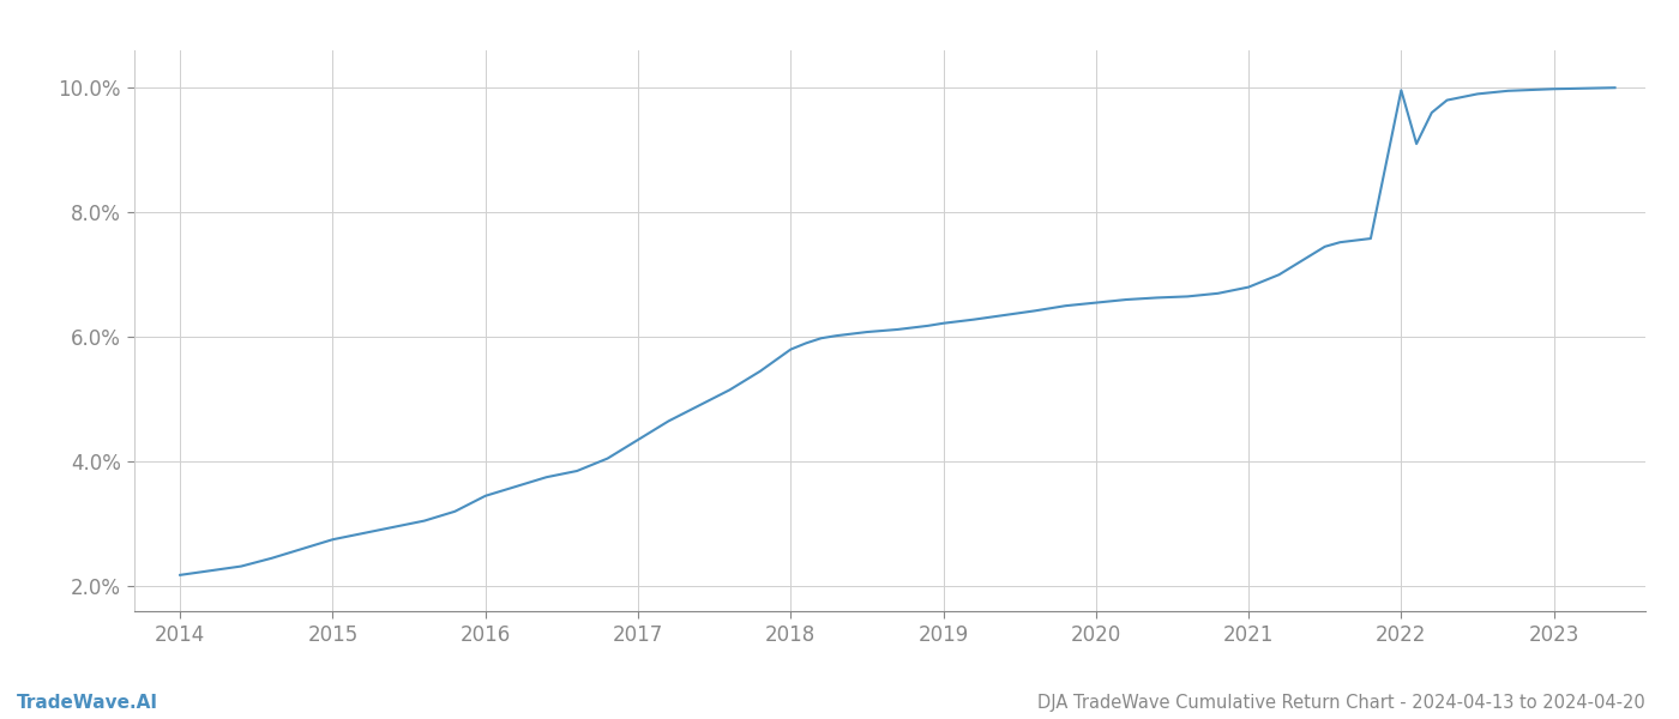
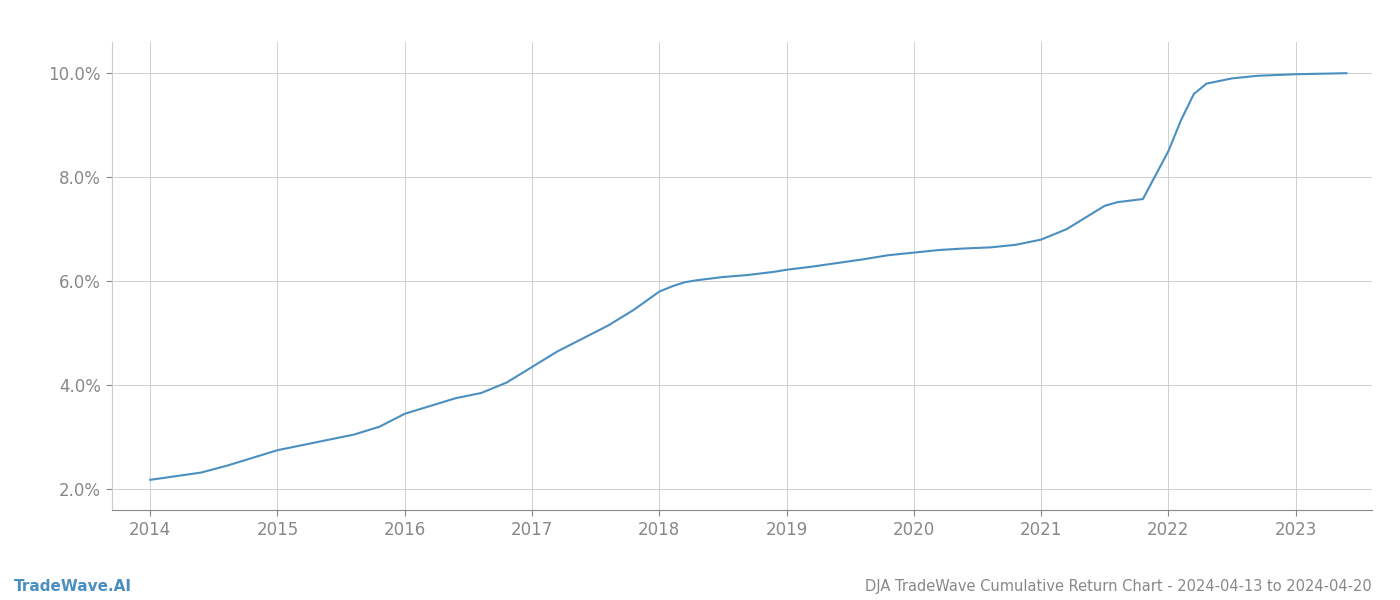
2022: 9.96% -> 8.50%
